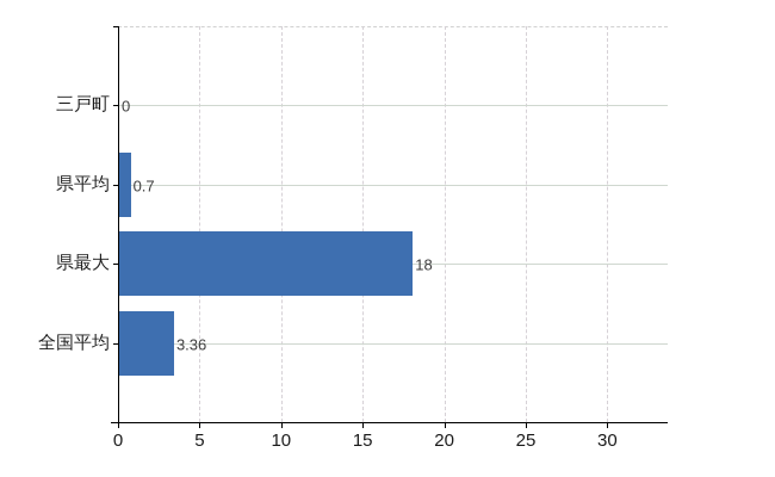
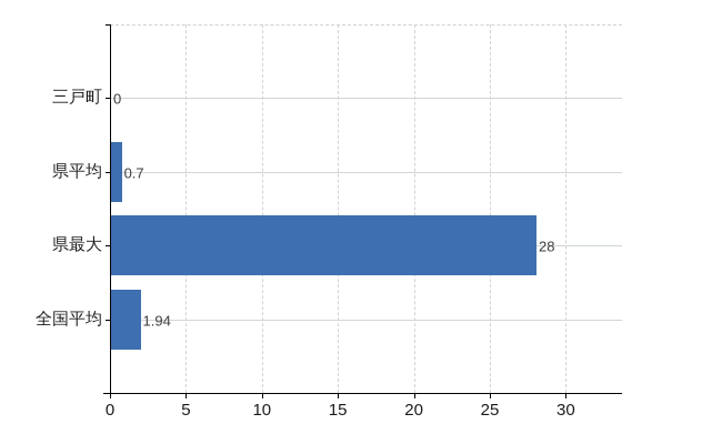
県最大: 18 -> 28
全国平均: 3.36 -> 1.94
